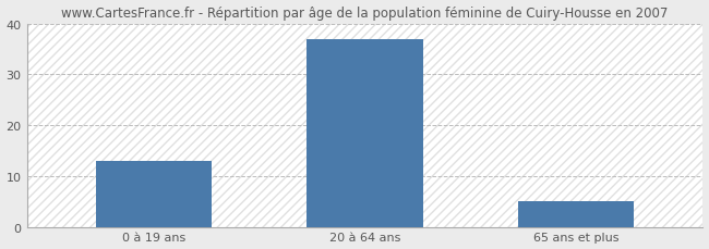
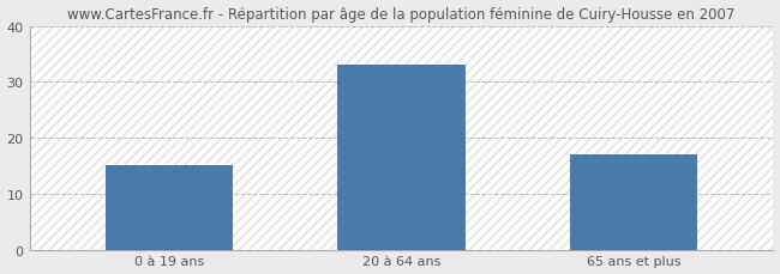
0 à 19 ans: 13 -> 15
20 à 64 ans: 37 -> 33
65 ans et plus: 5 -> 17
